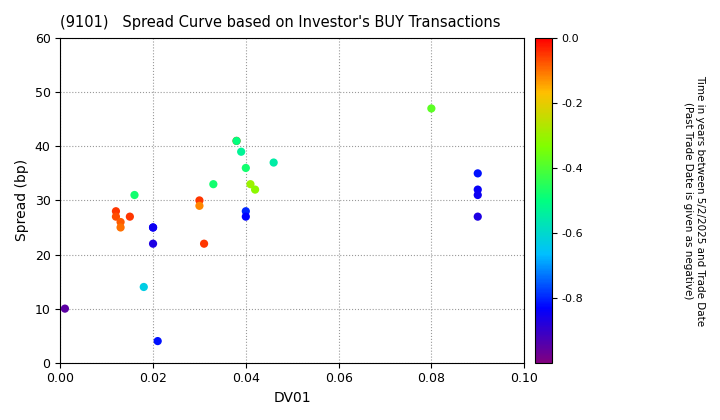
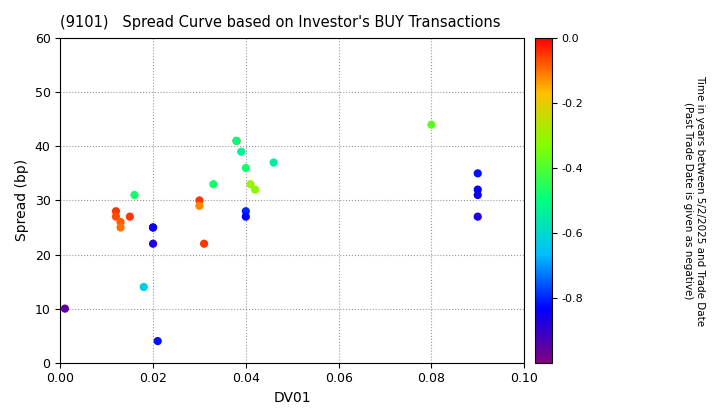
0.08: 47 -> 44
